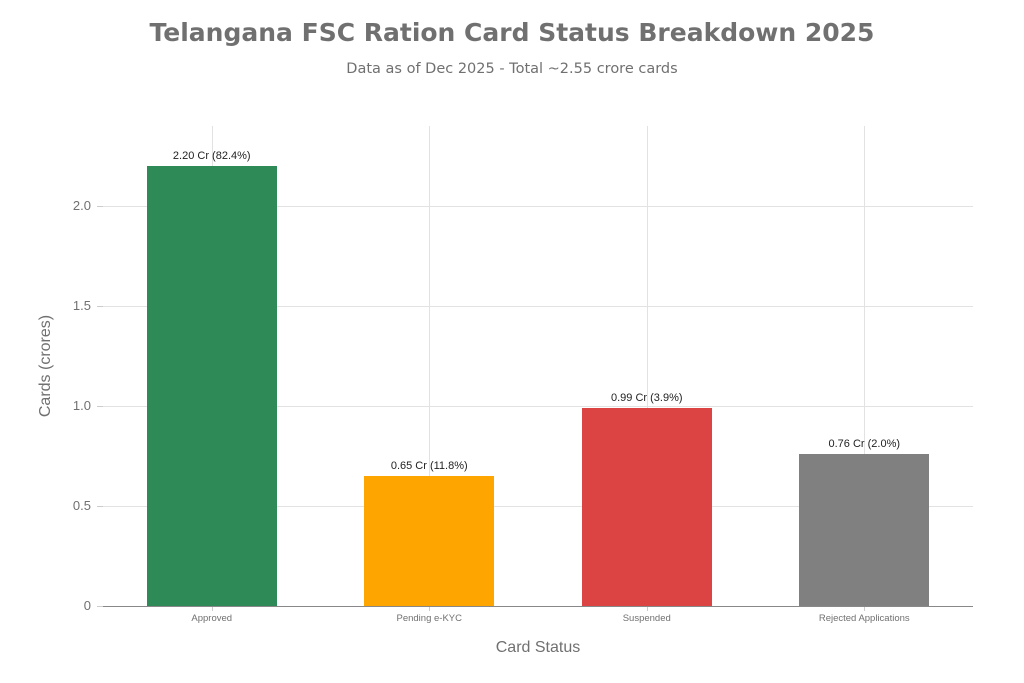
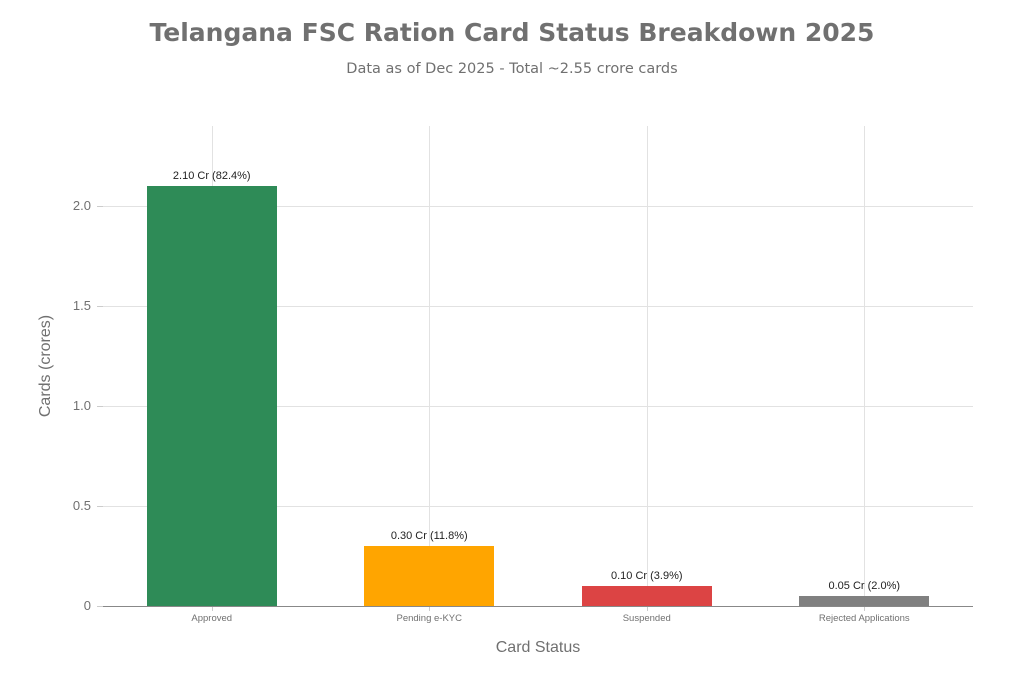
Approved: 2.20 -> 2.10
Pending e-KYC: 0.65 -> 0.30
Suspended: 0.99 -> 0.10
Rejected Applications: 0.76 -> 0.05
